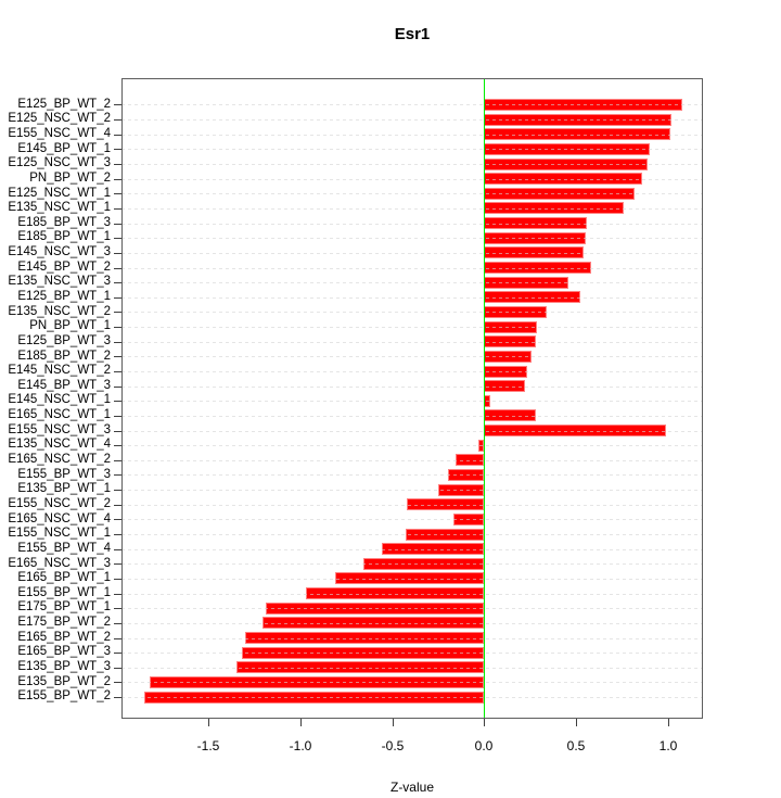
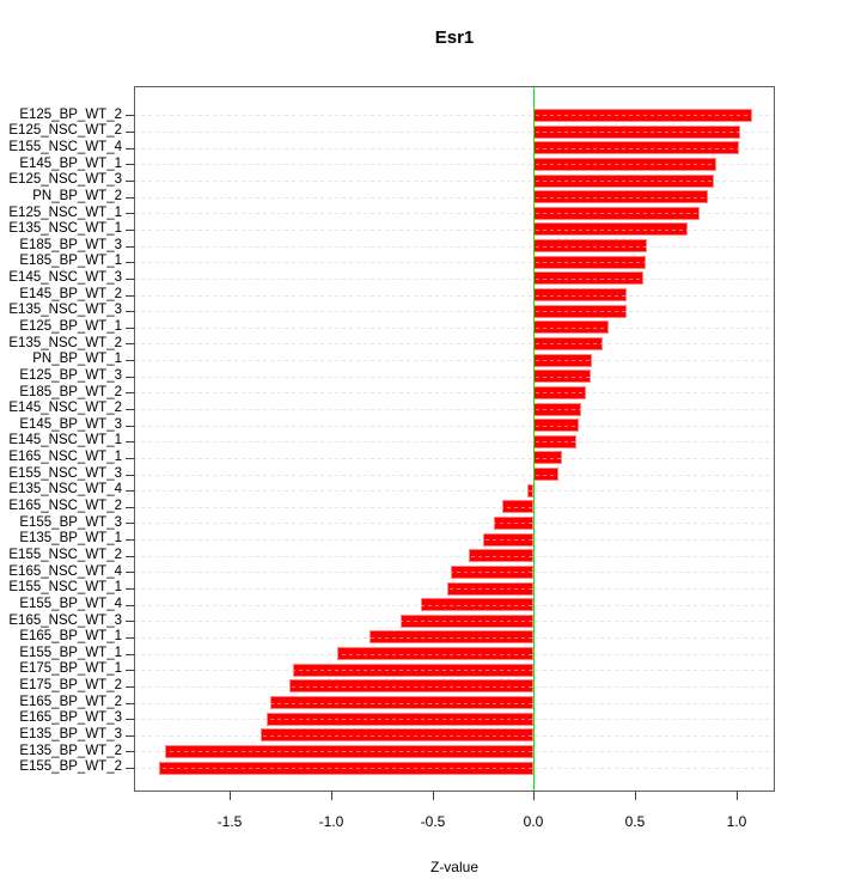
E145_BP_WT_2: 0.58 -> 0.46
E125_BP_WT_1: 0.52 -> 0.37
E145_NSC_WT_1: 0.03 -> 0.21
E165_NSC_WT_1: 0.28 -> 0.14
E155_NSC_WT_3: 0.99 -> 0.12
E155_NSC_WT_2: -0.42 -> -0.32
E165_NSC_WT_4: -0.17 -> -0.41
